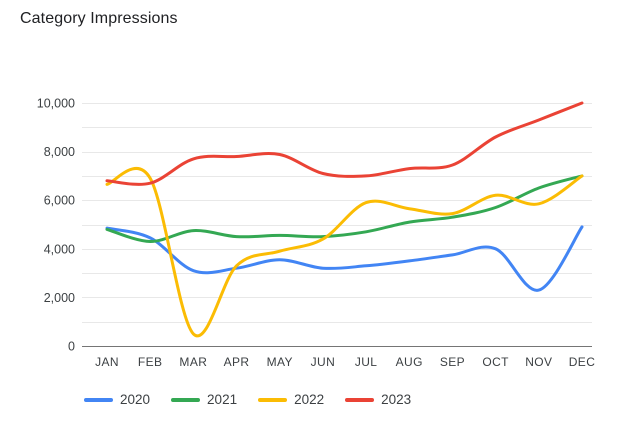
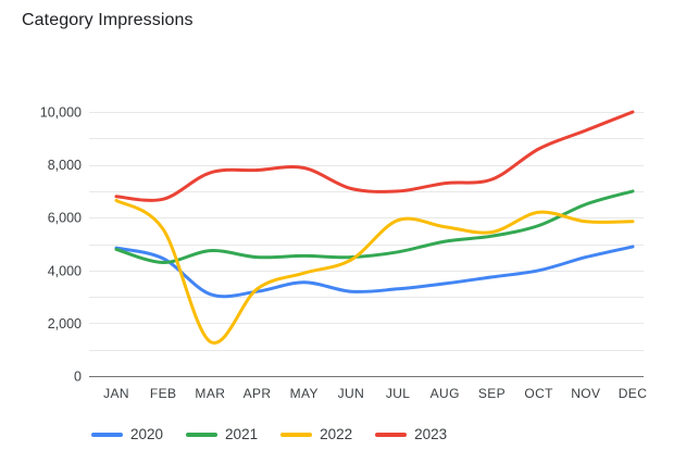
2022/FEB: 6900 -> 5600
2022/MAR: 500 -> 1300
2020/NOV: 2300 -> 4500
2022/DEC: 7000 -> 5800
